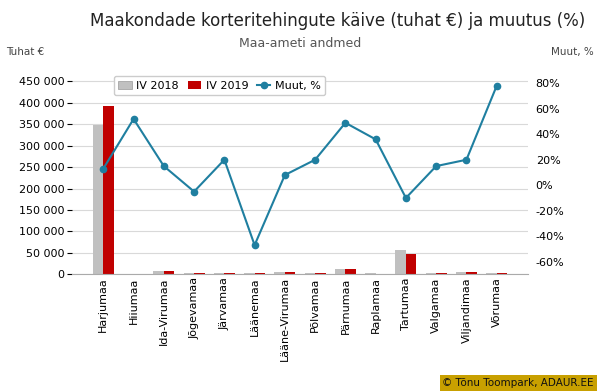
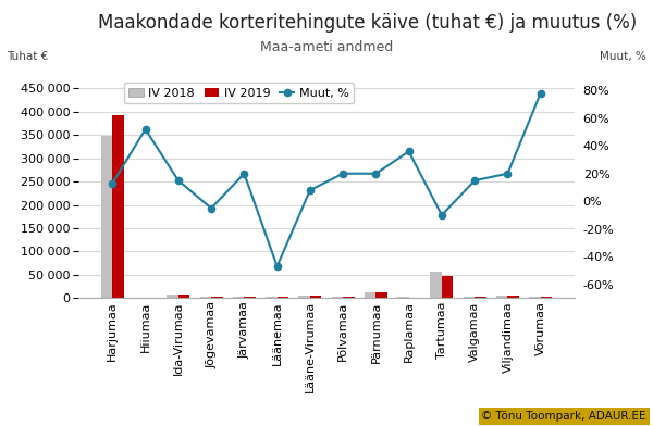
Muut, %/Pärnumaa: 49% -> 20%
